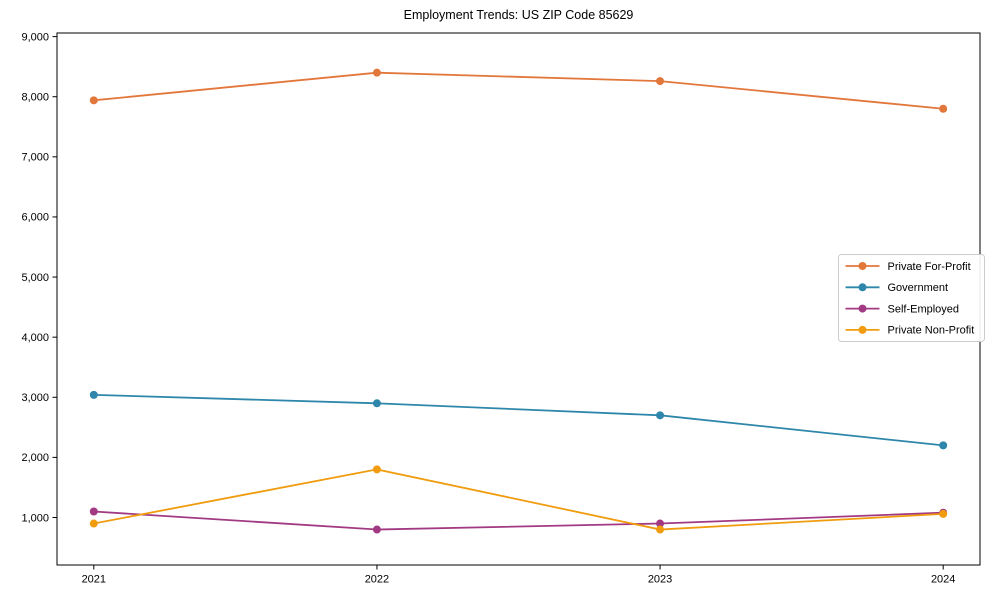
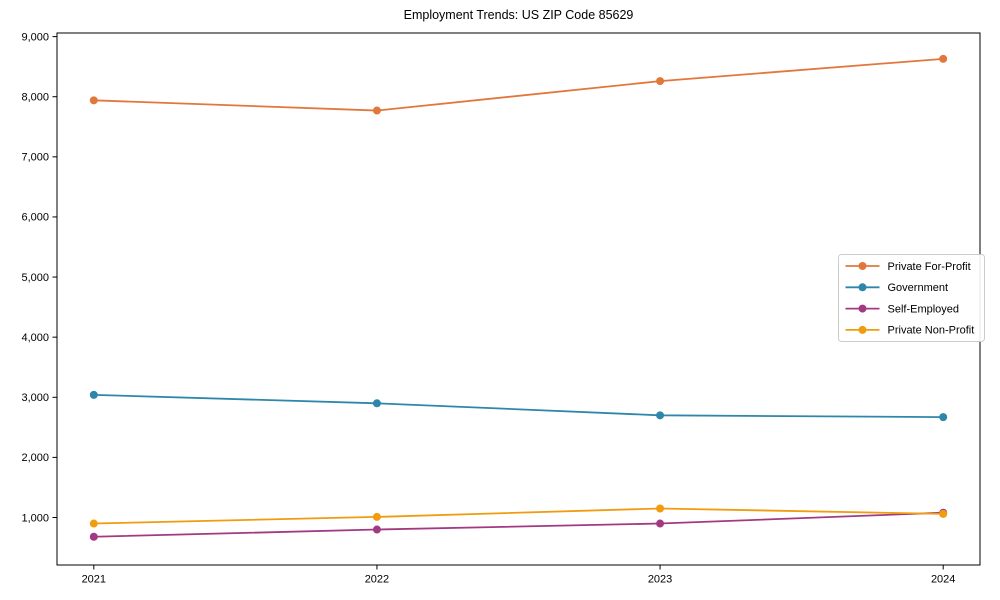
Self-Employed/2021: 1100 -> 700
Private For-Profit/2022: 8400 -> 7800
Private Non-Profit/2022: 1800 -> 1000
Private Non-Profit/2023: 800 -> 1200
Private For-Profit/2024: 7800 -> 8600
Government/2024: 2200 -> 2700
